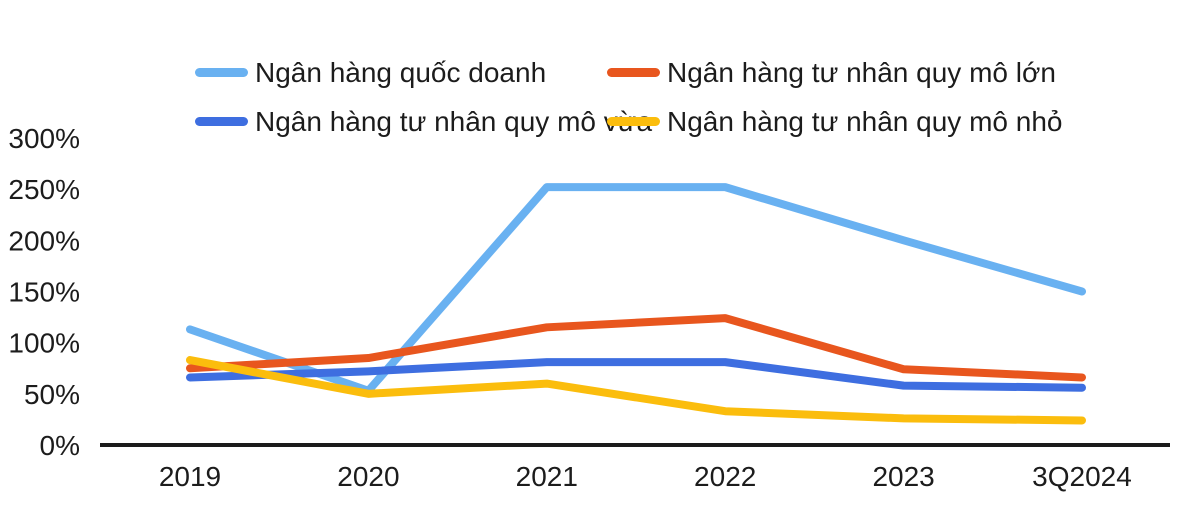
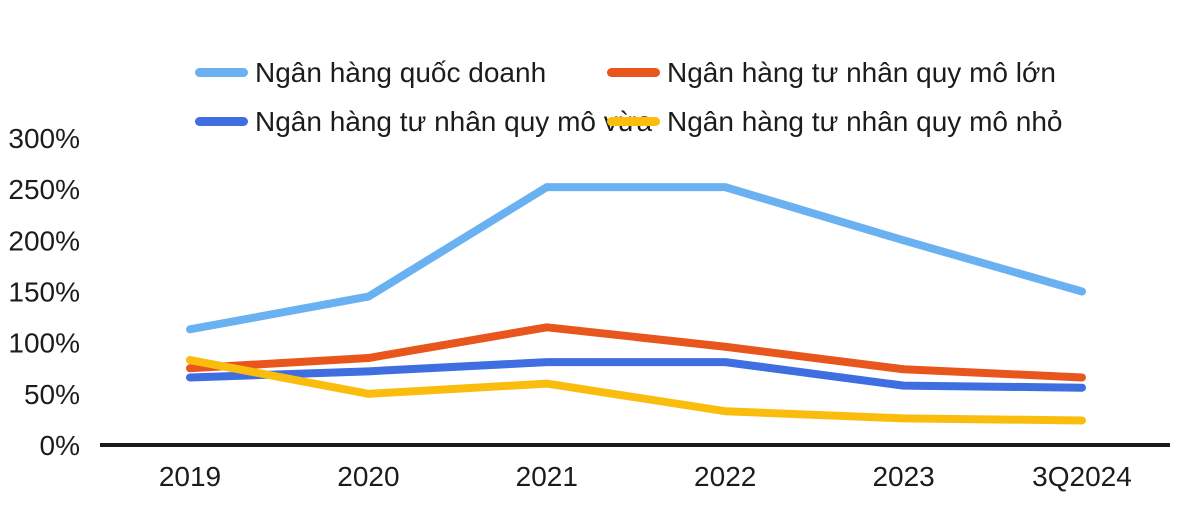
Ngân hàng quốc doanh/2020: 53% -> 145%
Ngân hàng tư nhân quy mô lớn/2022: 124% -> 96%
